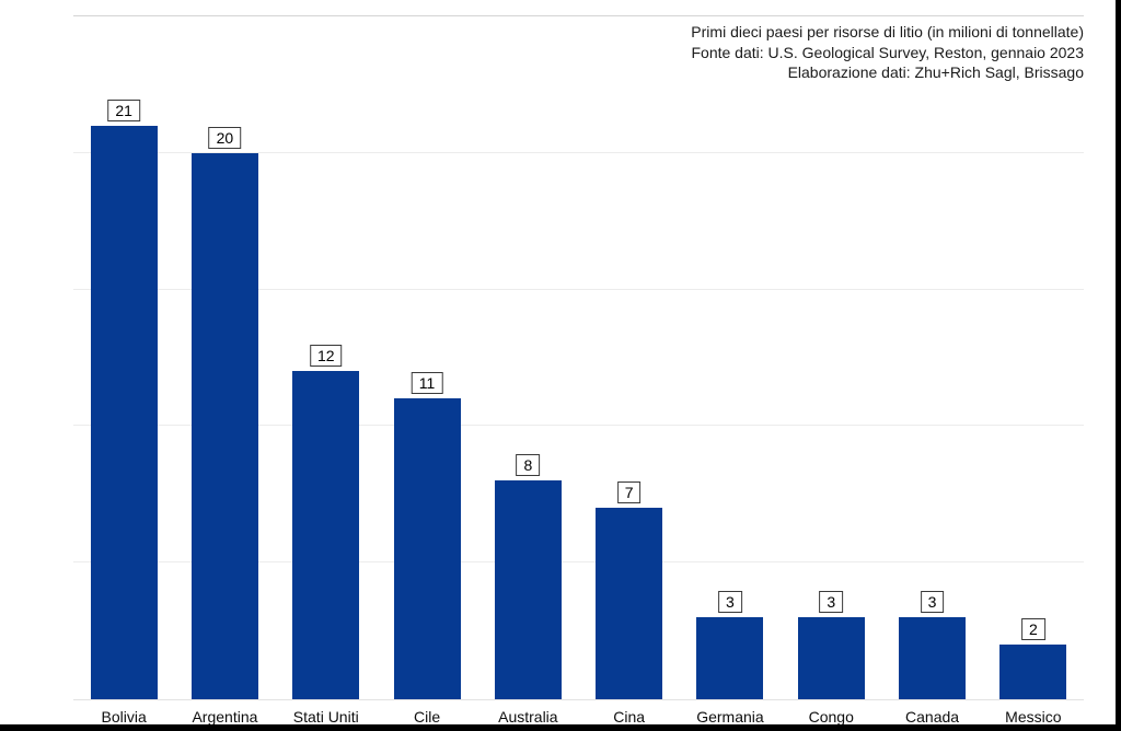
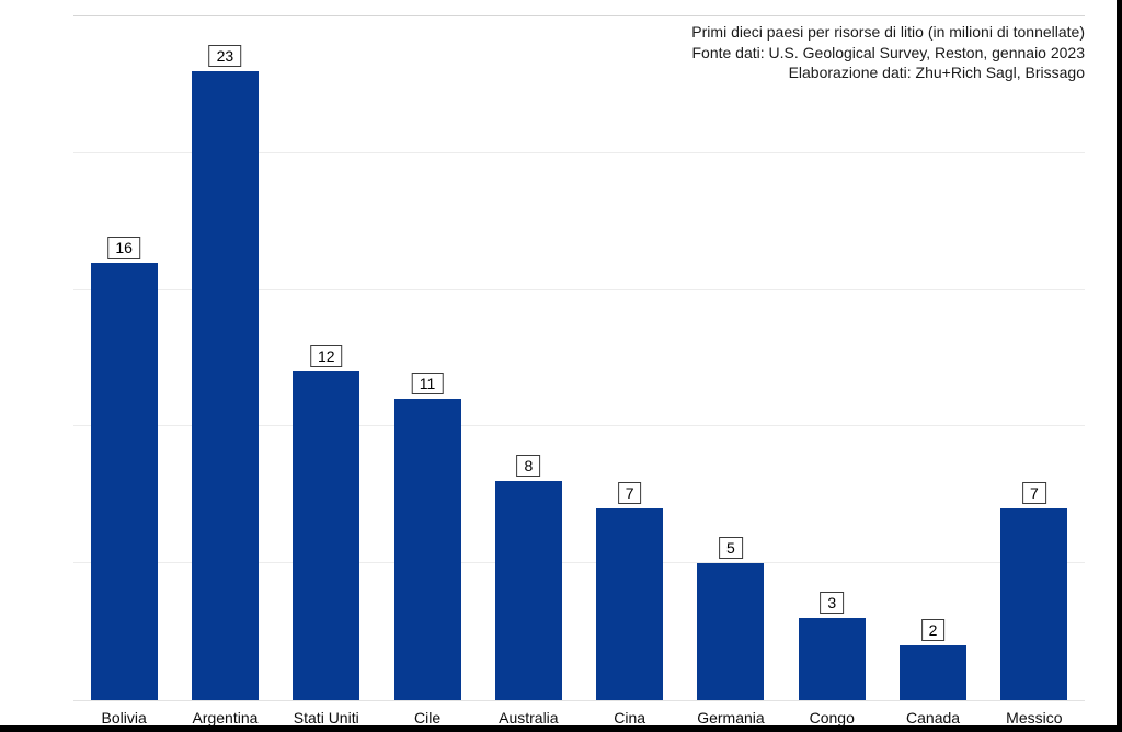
Bolivia: 21 -> 16
Argentina: 20 -> 23
Germania: 3 -> 5
Canada: 3 -> 2
Messico: 2 -> 7
